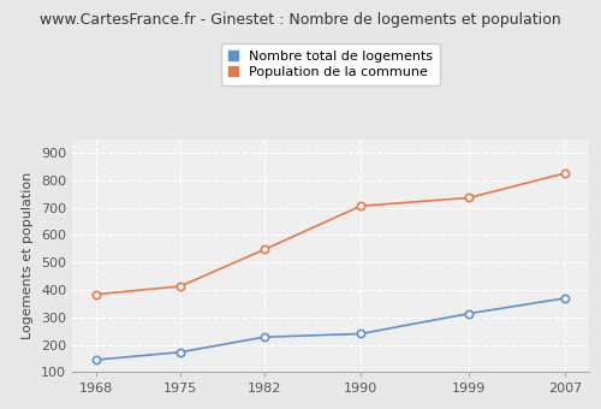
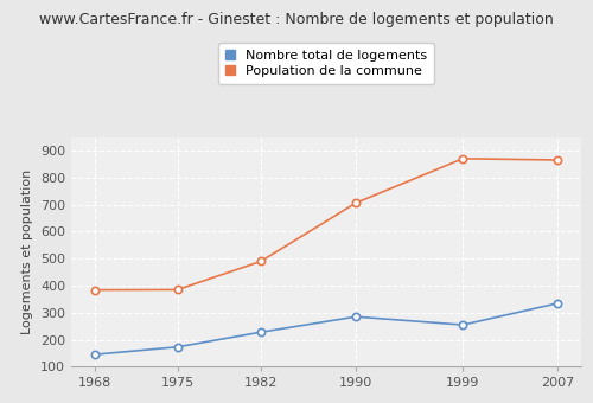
Population de la commune/1975: 413 -> 385
Population de la commune/1982: 547 -> 490
Nombre total de logements/1990: 240 -> 285
Nombre total de logements/1999: 314 -> 255
Population de la commune/1999: 736 -> 870
Nombre total de logements/2007: 370 -> 335
Population de la commune/2007: 826 -> 865
